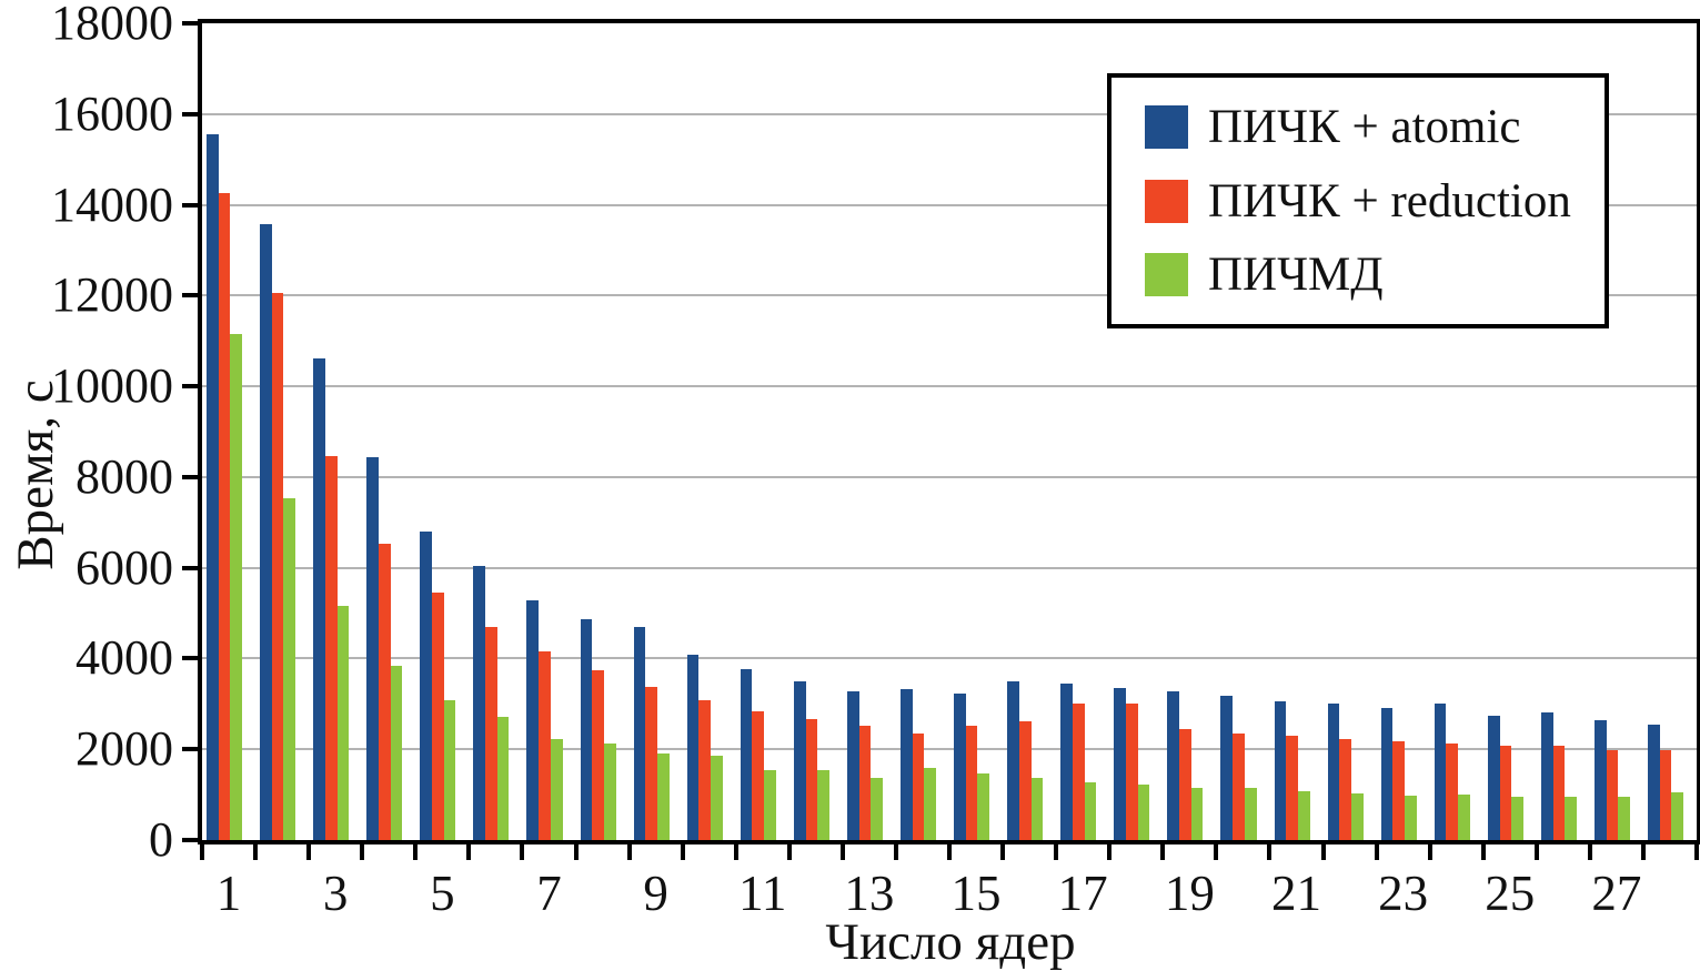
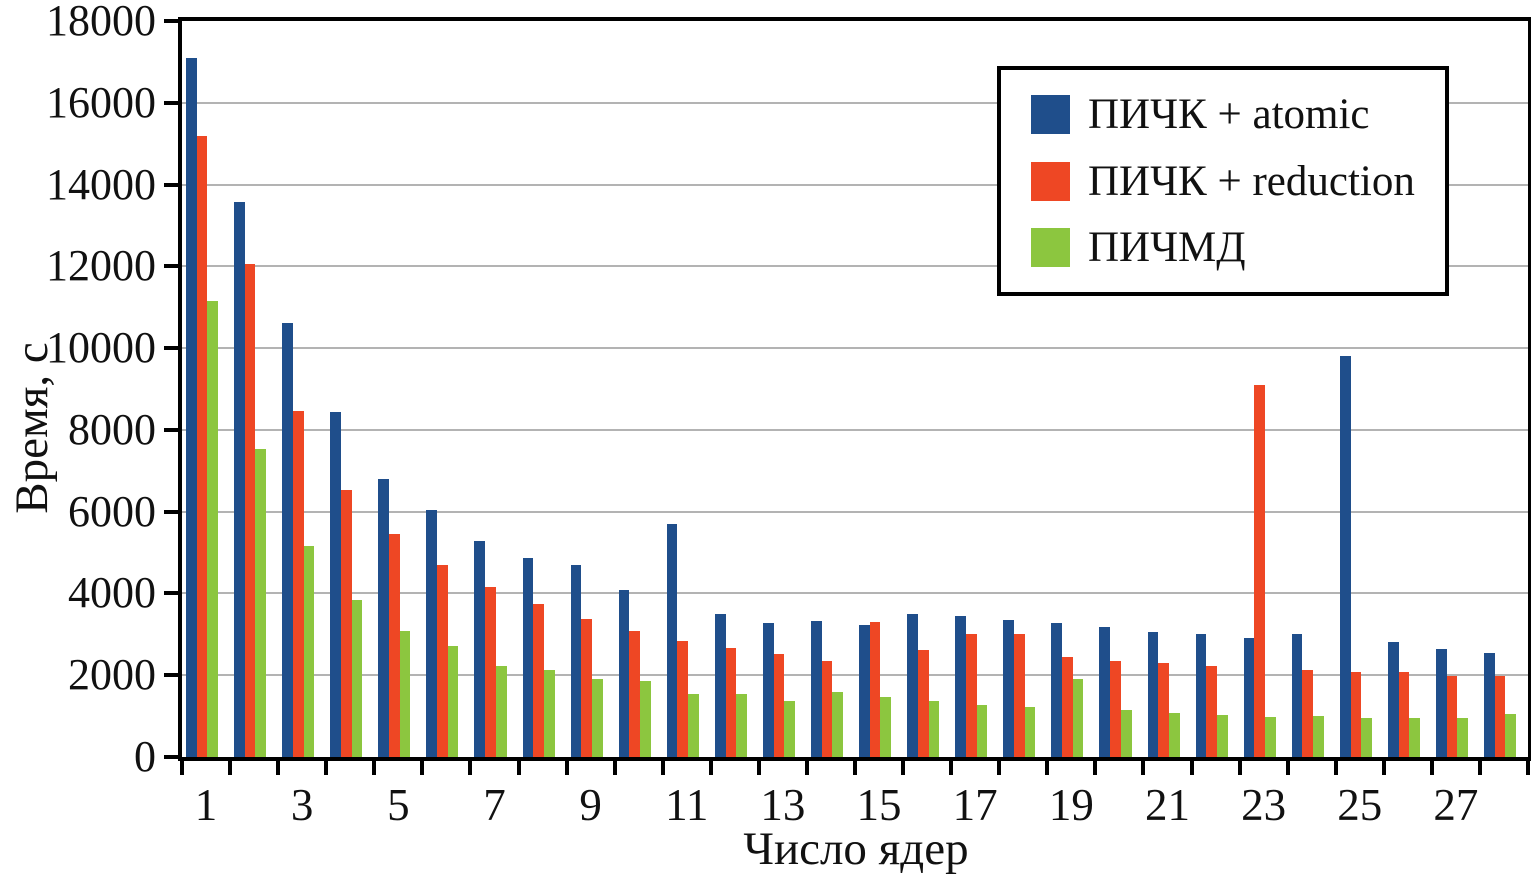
ПИЧК + atomic/1: 15600 -> 17100
ПИЧК + reduction/1: 14300 -> 15200
ПИЧК + atomic/11: 3800 -> 5700
ПИЧК + reduction/15: 2500 -> 3300
ПИЧМД/19: 1200 -> 1900
ПИЧК + reduction/23: 2200 -> 9100
ПИЧК + atomic/25: 2700 -> 9800
